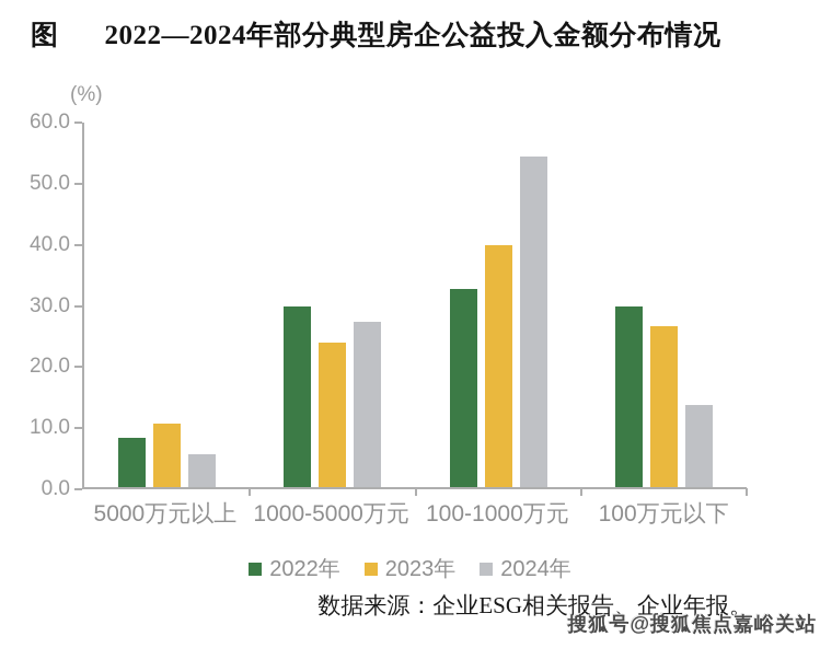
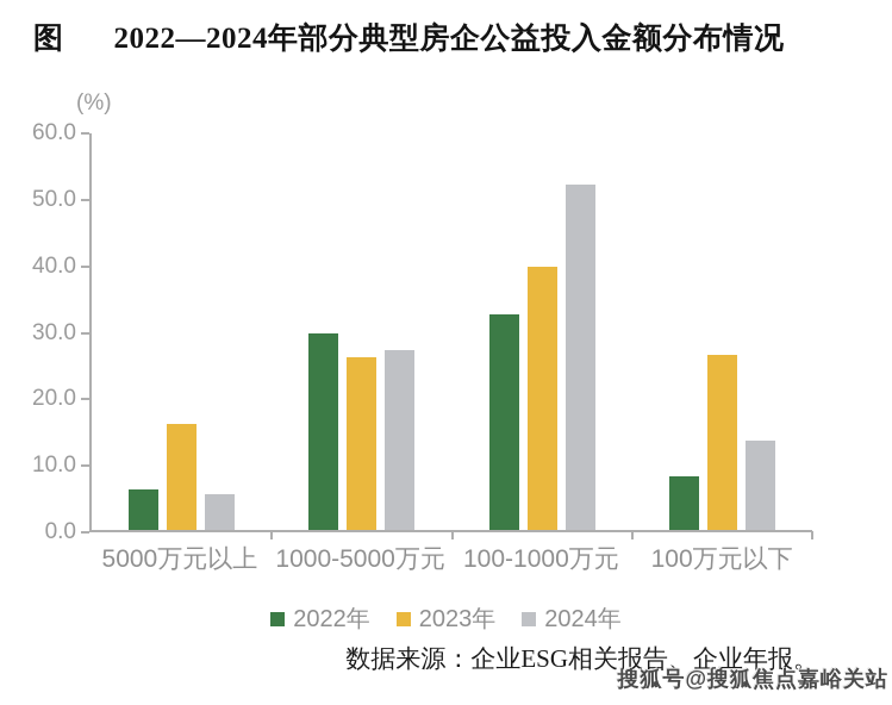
2022年/5000万元以上: 8 -> 6
2023年/5000万元以上: 10 -> 16
2023年/1000-5000万元: 24 -> 26
2024年/100-1000万元: 54 -> 52
2022年/100万元以下: 30 -> 8
